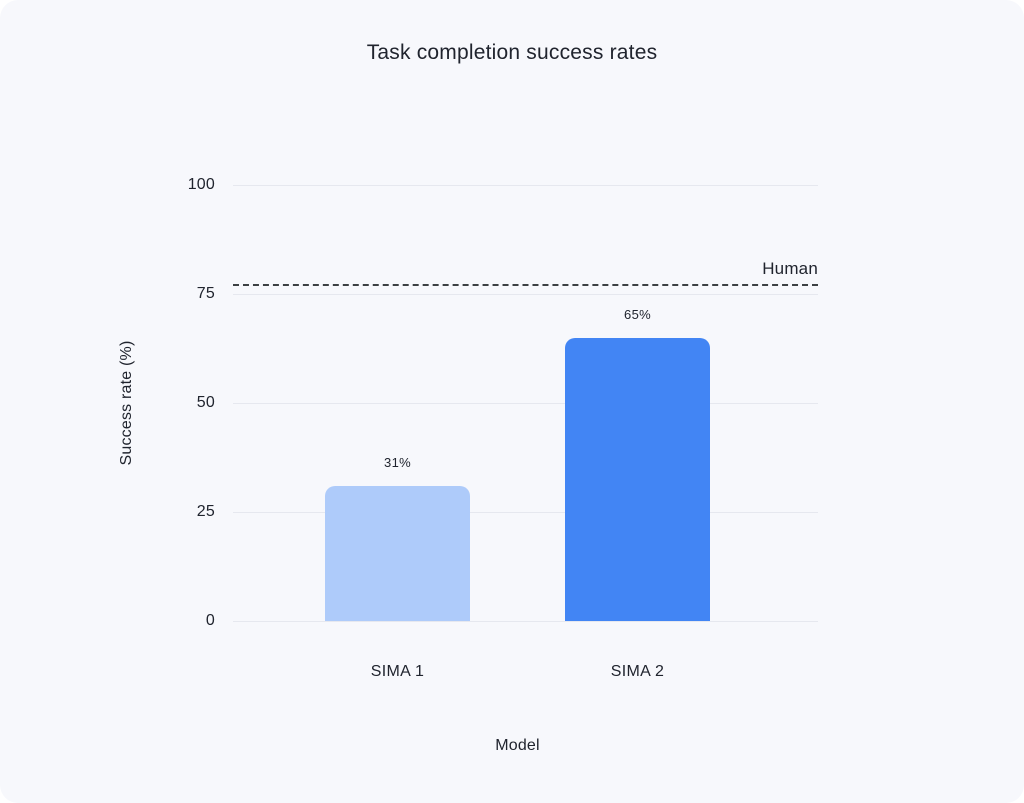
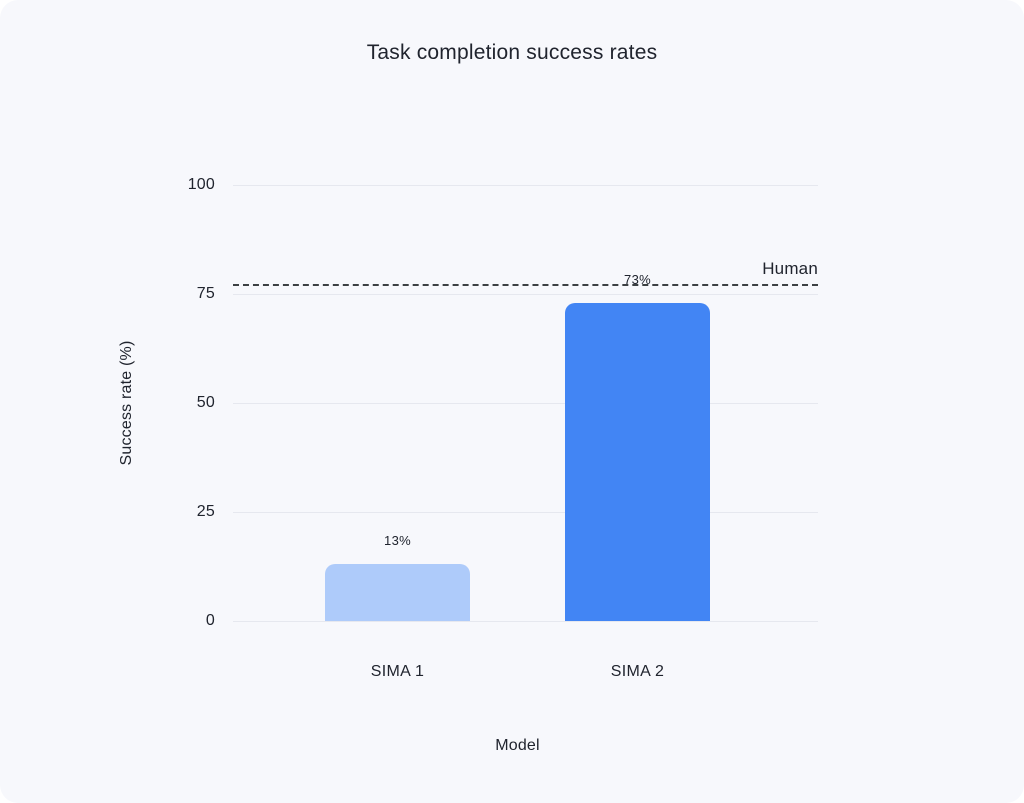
SIMA 1: 31% -> 13%
SIMA 2: 65% -> 73%
